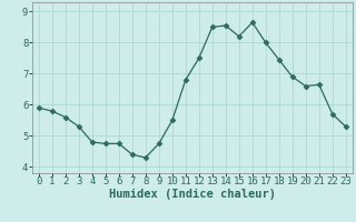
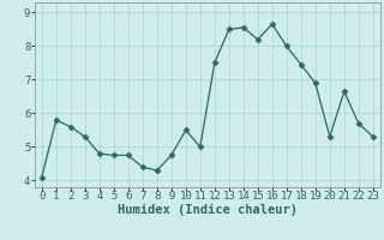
0: 5.90 -> 4.10
11: 6.80 -> 5.00
20: 6.60 -> 5.30
